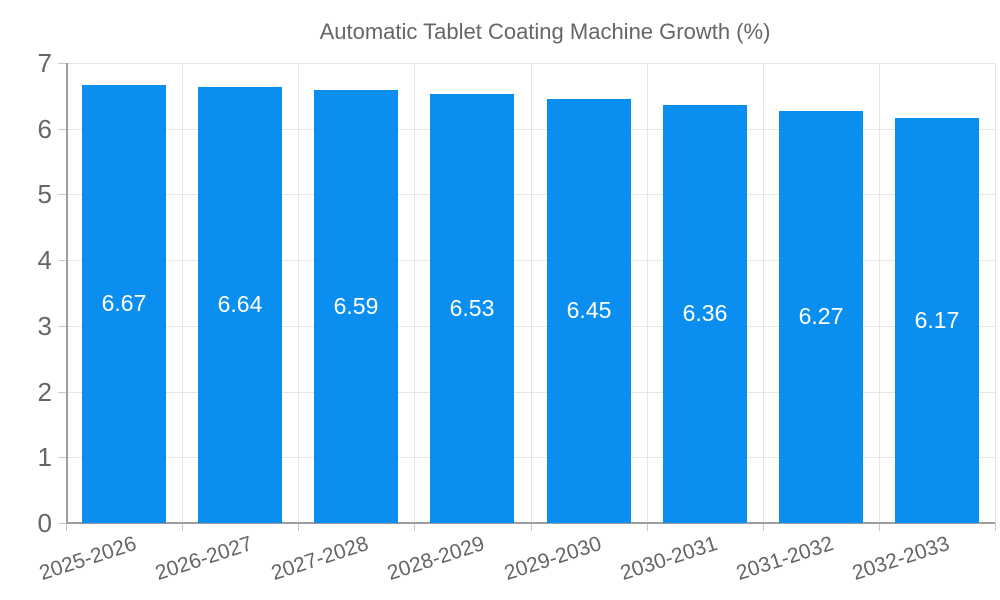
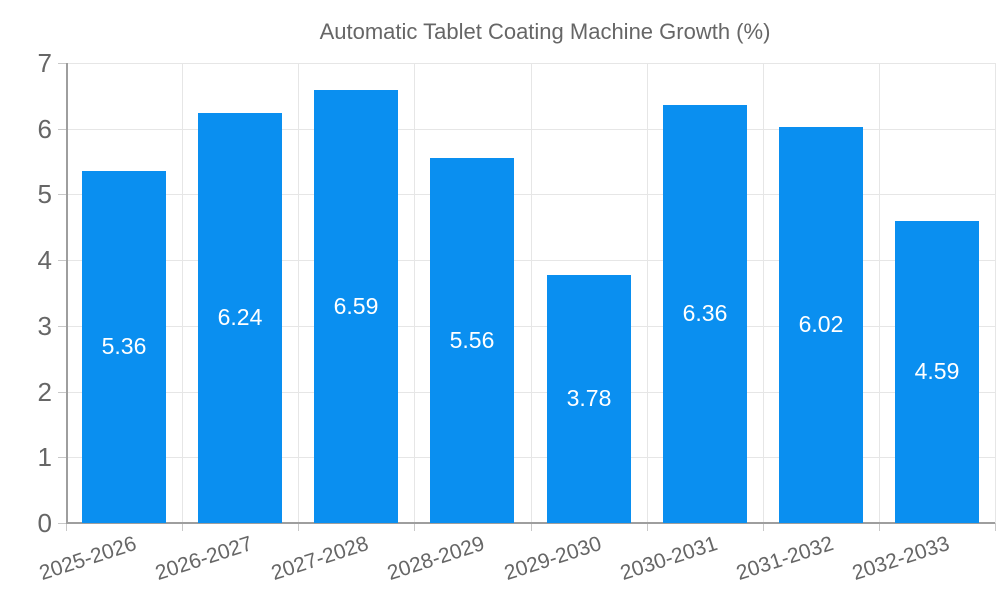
2025-2026: 6.67 -> 5.36
2026-2027: 6.64 -> 6.24
2028-2029: 6.53 -> 5.56
2029-2030: 6.45 -> 3.78
2031-2032: 6.27 -> 6.02
2032-2033: 6.17 -> 4.59
